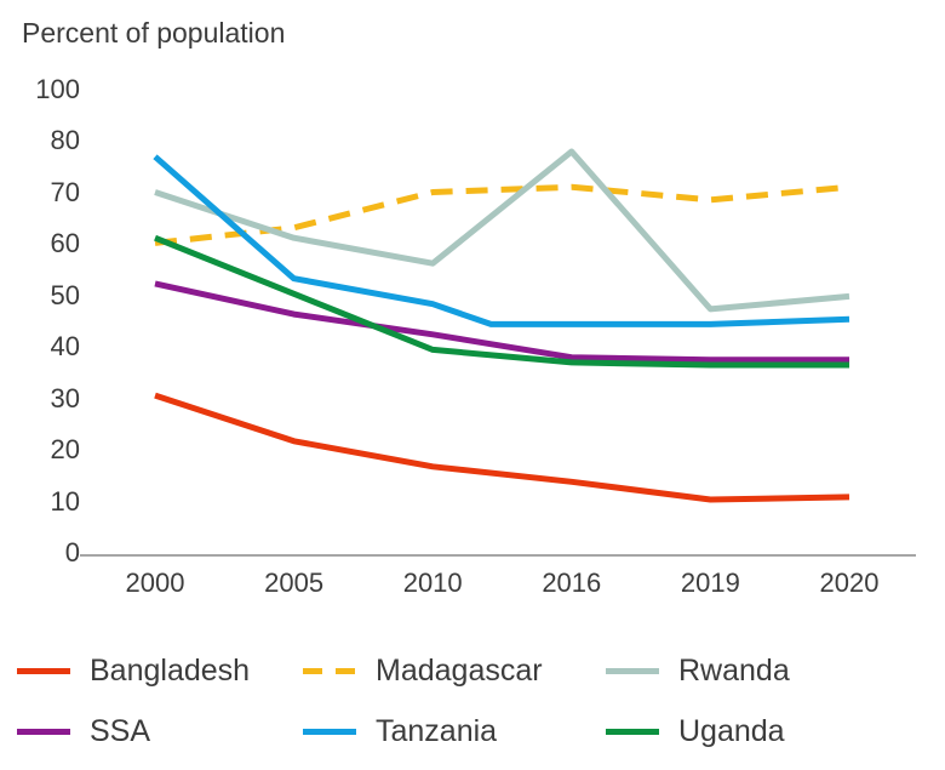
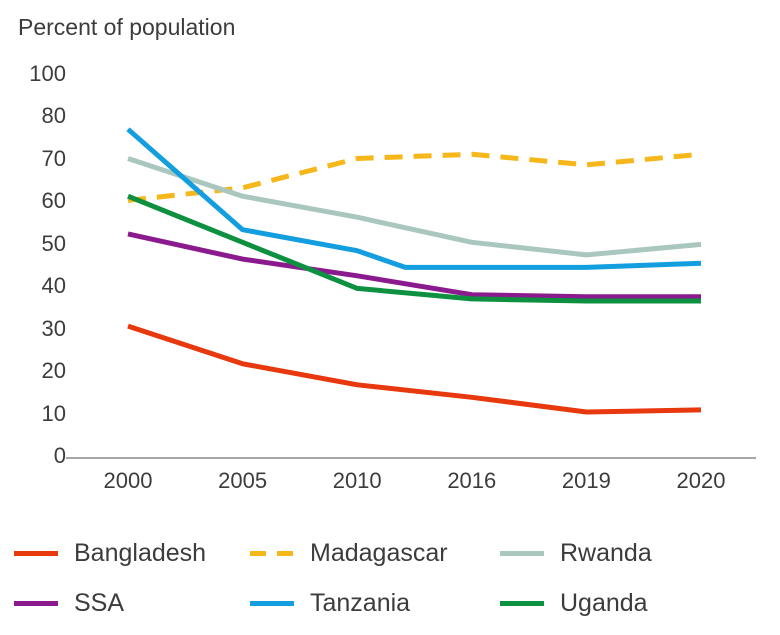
Rwanda/2016: 79 -> 51
